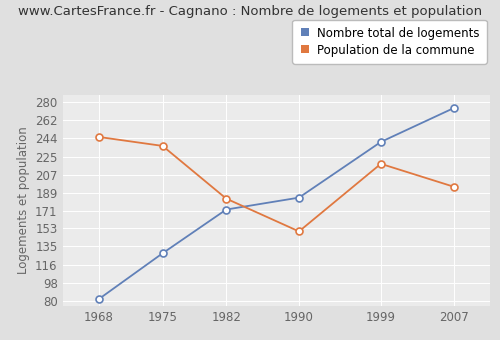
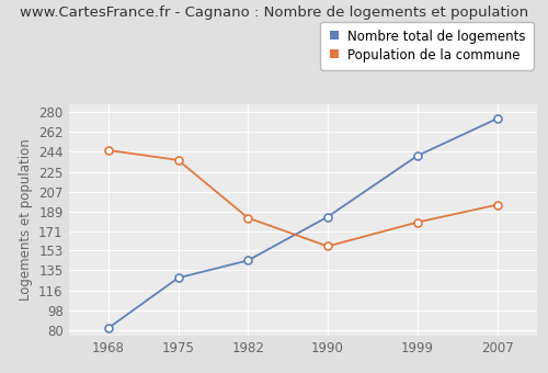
Nombre total de logements/1982: 172 -> 144
Population de la commune/1990: 150 -> 157
Population de la commune/1999: 218 -> 179
